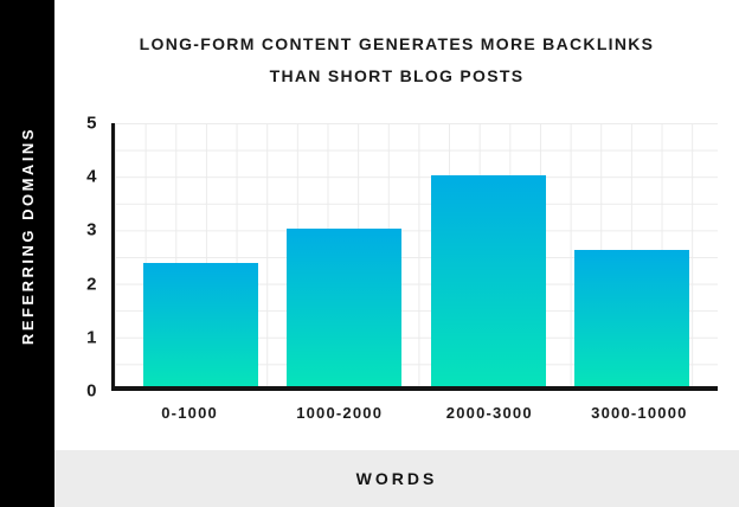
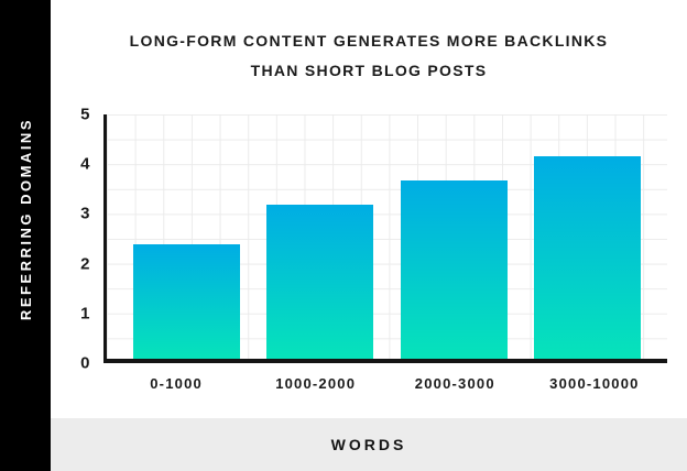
1000-2000: 3.0 -> 3.1
2000-3000: 4.0 -> 3.6
3000-10000: 2.6 -> 4.2
